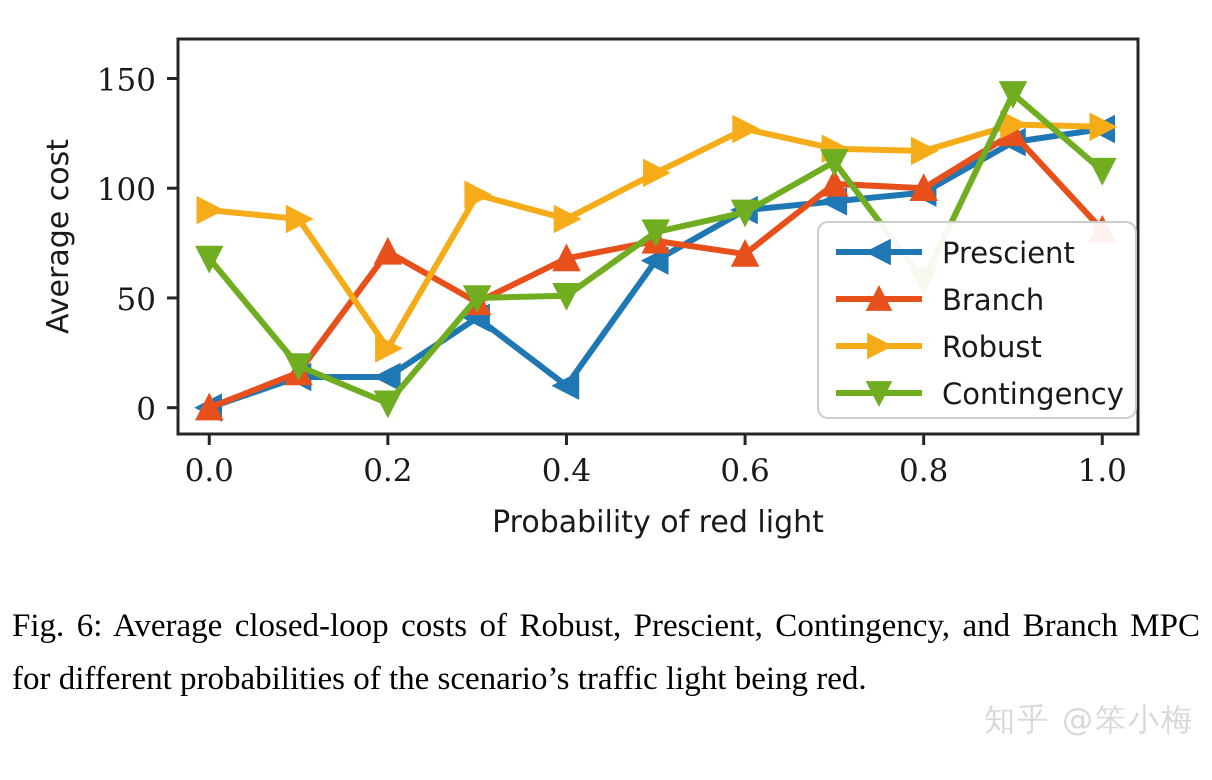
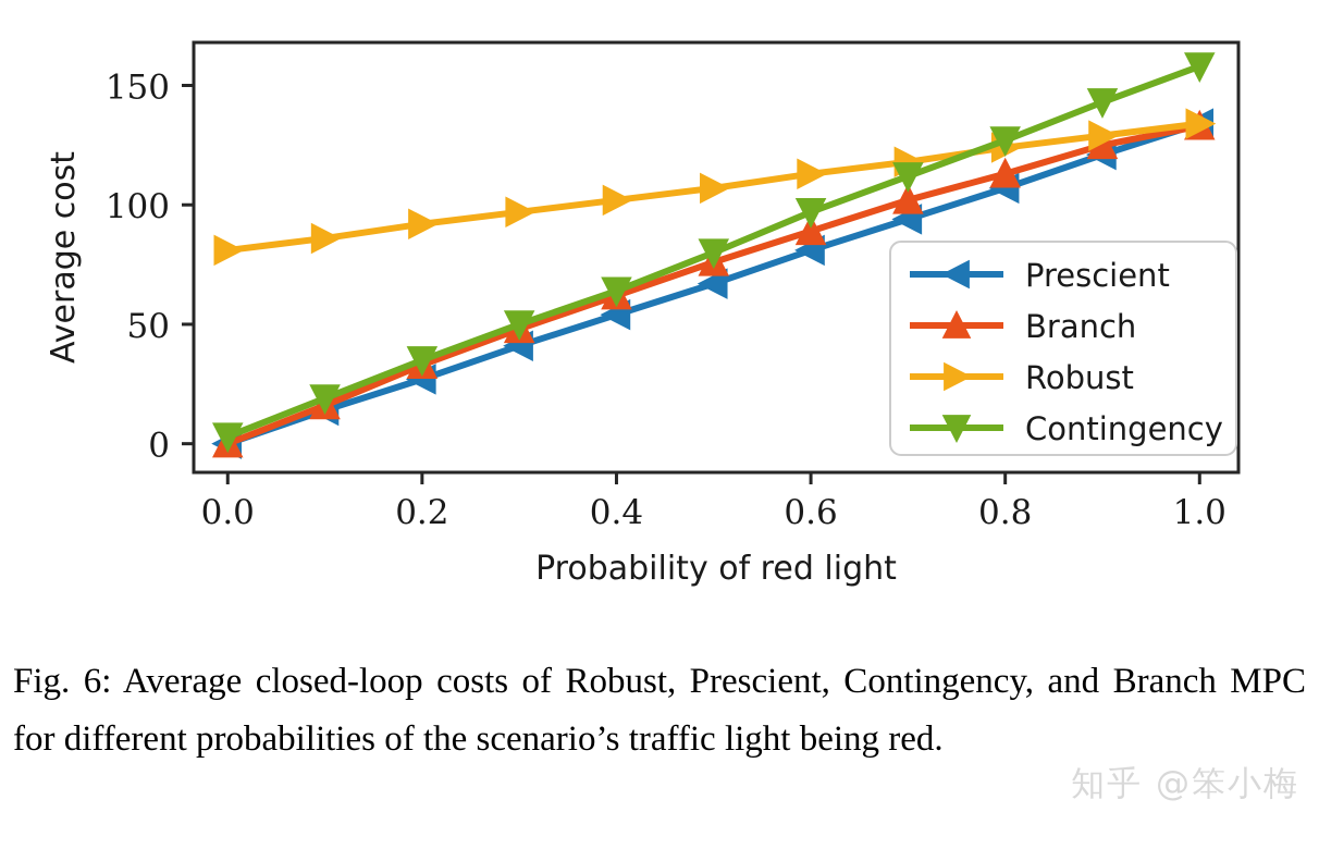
Robust/0.0: 90 -> 81
Contingency/0.0: 68 -> 3
Prescient/0.2: 14 -> 27
Branch/0.2: 71 -> 33
Robust/0.2: 27 -> 92
Contingency/0.2: 2 -> 35
Prescient/0.4: 10 -> 54
Branch/0.4: 68 -> 62
Robust/0.4: 86 -> 102
Contingency/0.4: 51 -> 64
Prescient/0.6: 90 -> 81
Branch/0.6: 70 -> 89
Robust/0.6: 127 -> 113
Contingency/0.6: 89 -> 97
Prescient/0.8: 98 -> 107
Branch/0.8: 100 -> 113
Robust/0.8: 117 -> 124
Contingency/0.8: 58 -> 127
Prescient/1.0: 127 -> 134
Branch/1.0: 81 -> 133
Robust/1.0: 128 -> 134
Contingency/1.0: 108 -> 158
